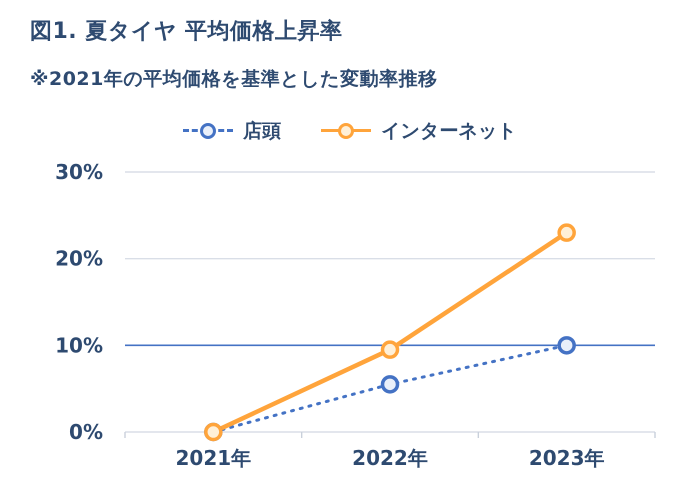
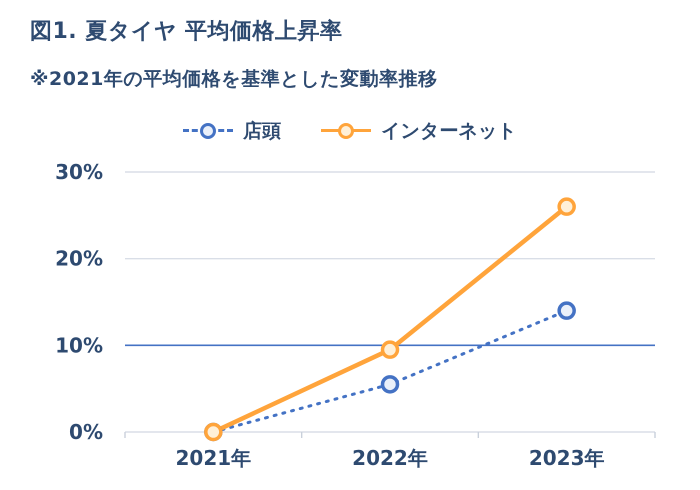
店頭/2023年: 10% -> 14%
インターネット/2023年: 23% -> 26%
